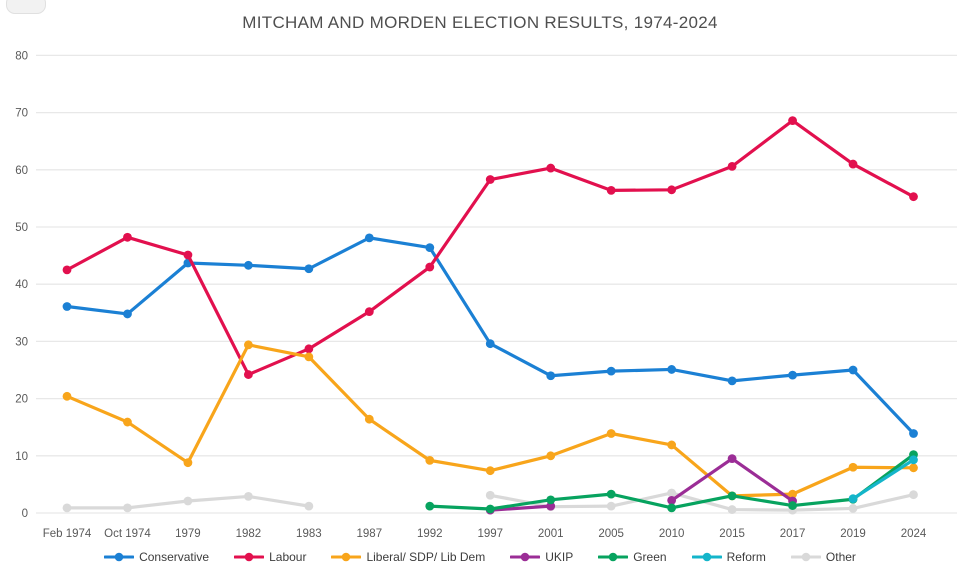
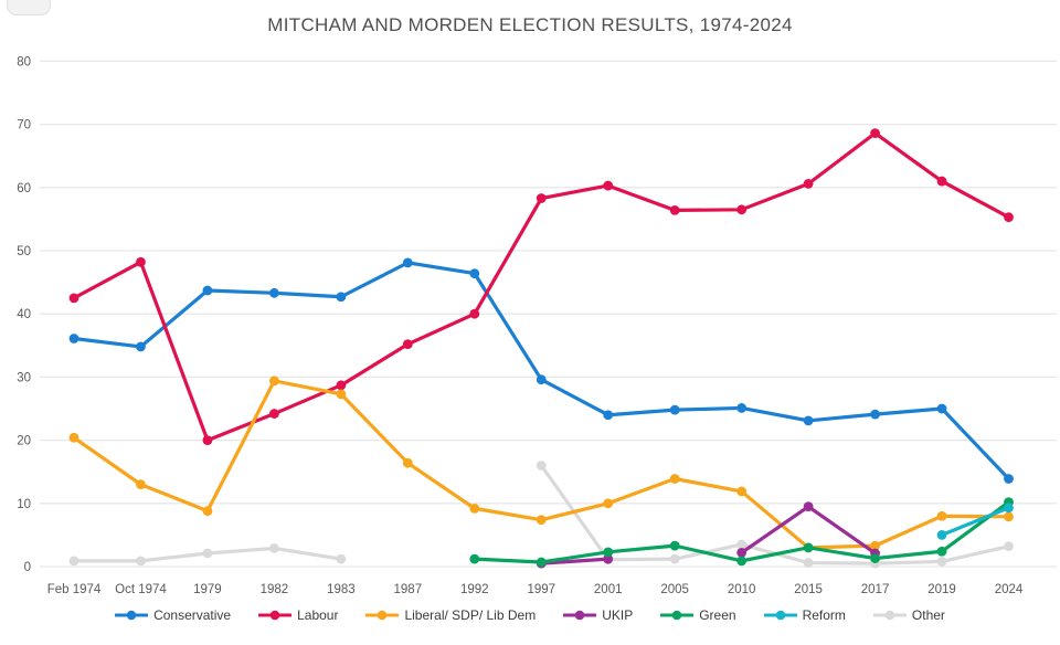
Liberal/ SDP/ Lib Dem/Oct 1974: 16 -> 13
Labour/1979: 45 -> 20
Labour/1992: 43 -> 40
Other/1997: 3 -> 16
Reform/2019: 2 -> 5
